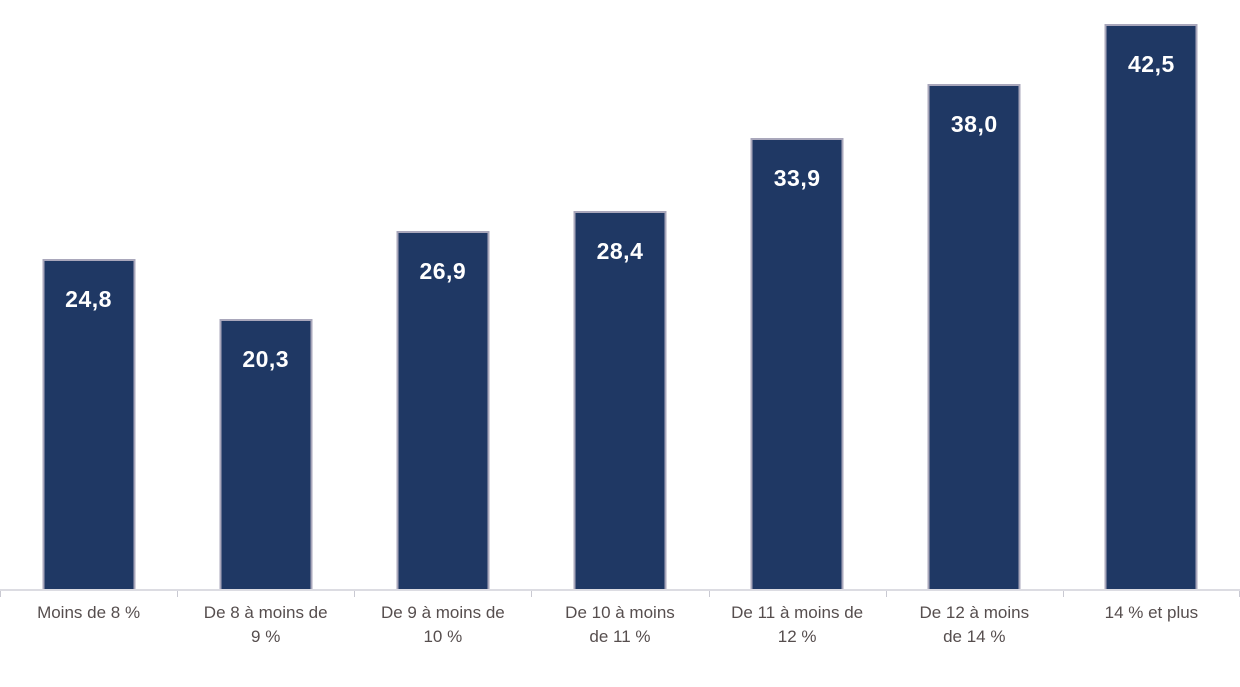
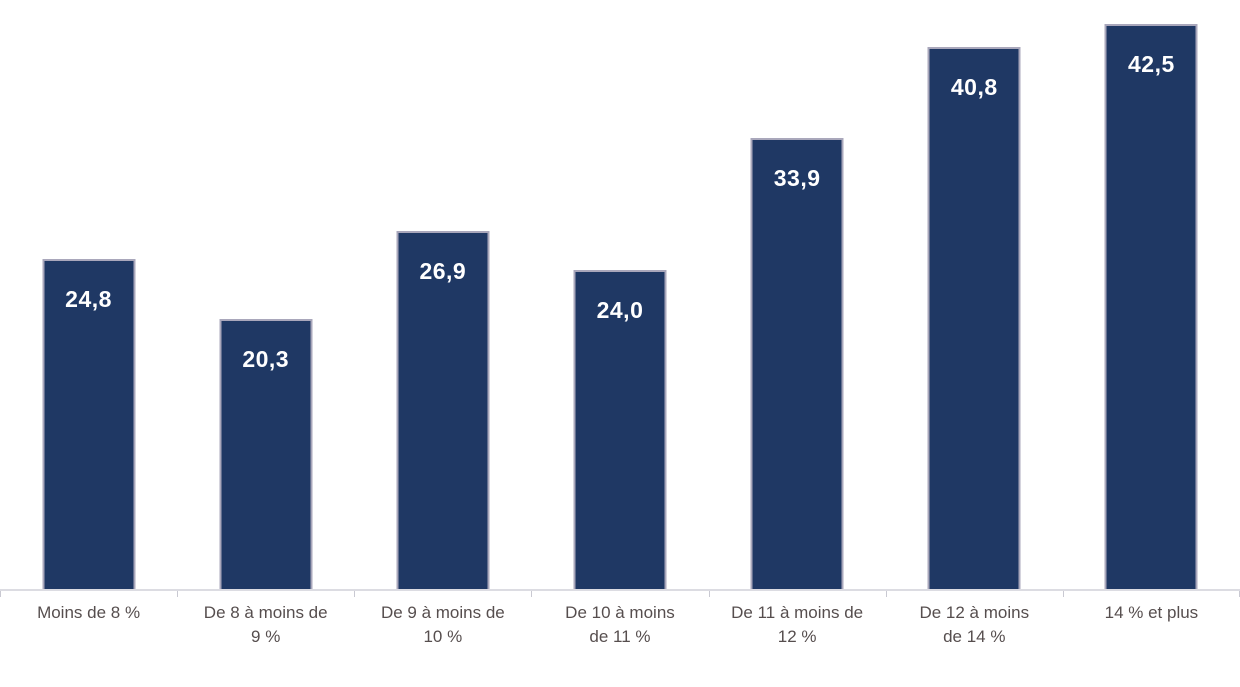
De 10 à moins de 11 %: 28,4 -> 24,0
De 12 à moins de 14 %: 38,0 -> 40,8
